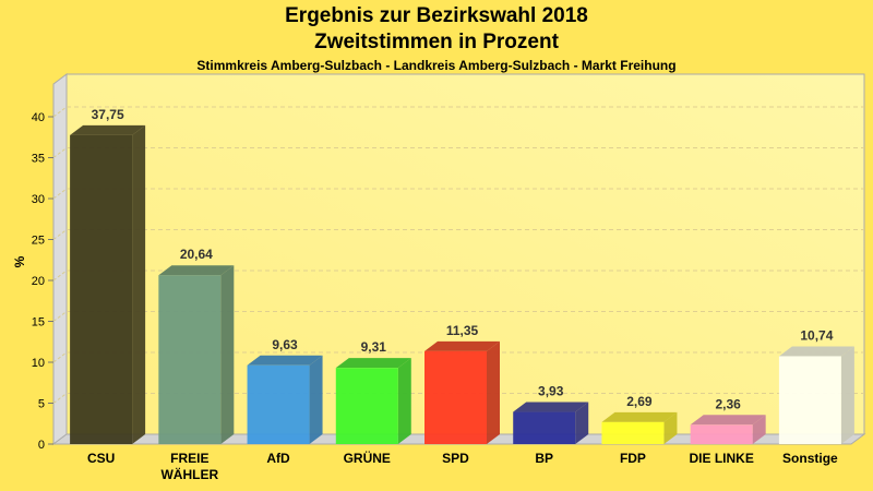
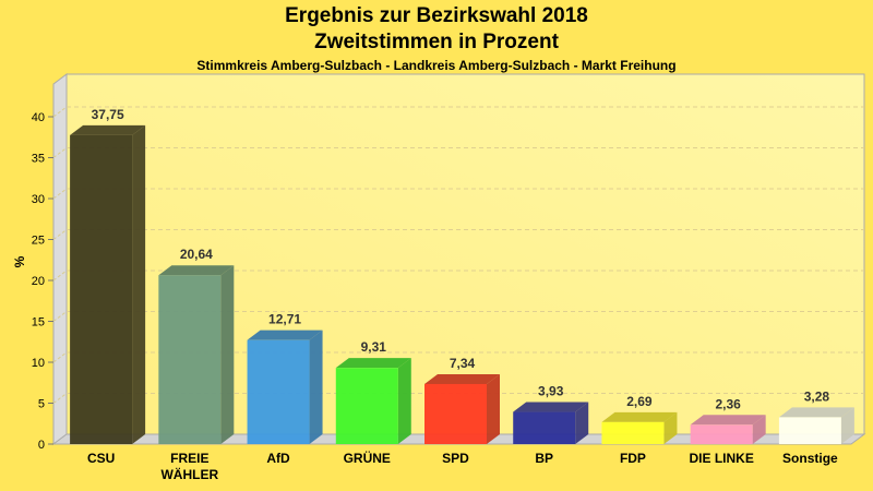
AfD: 9,63 -> 12,71
SPD: 11,35 -> 7,34
Sonstige: 10,74 -> 3,28
